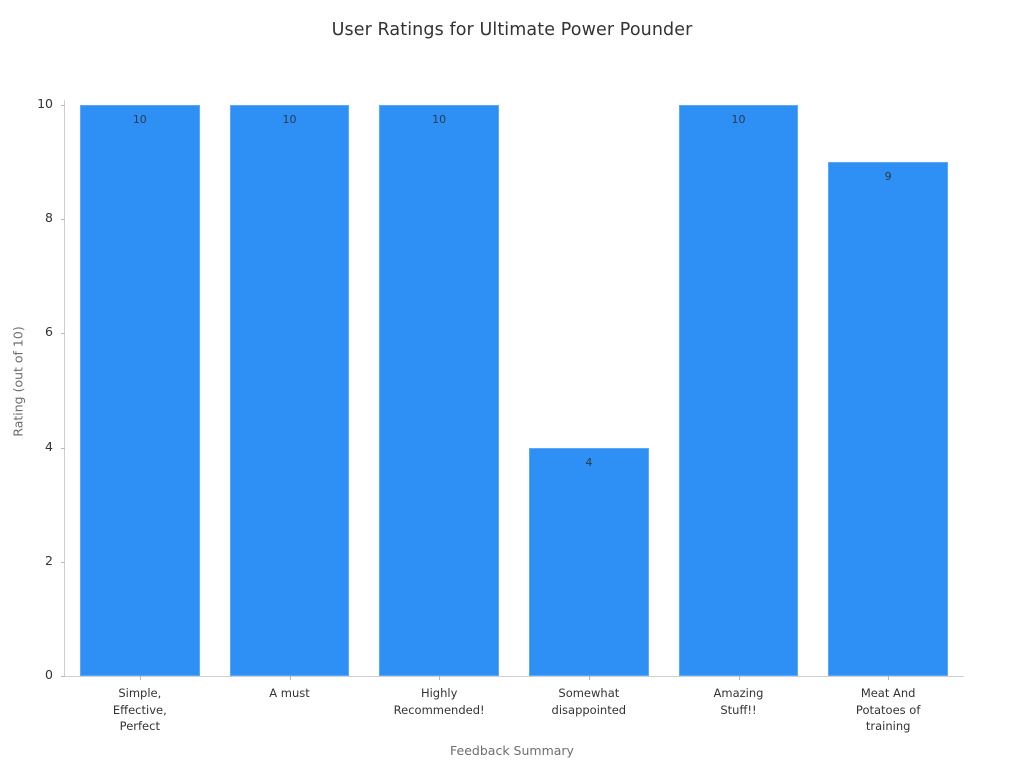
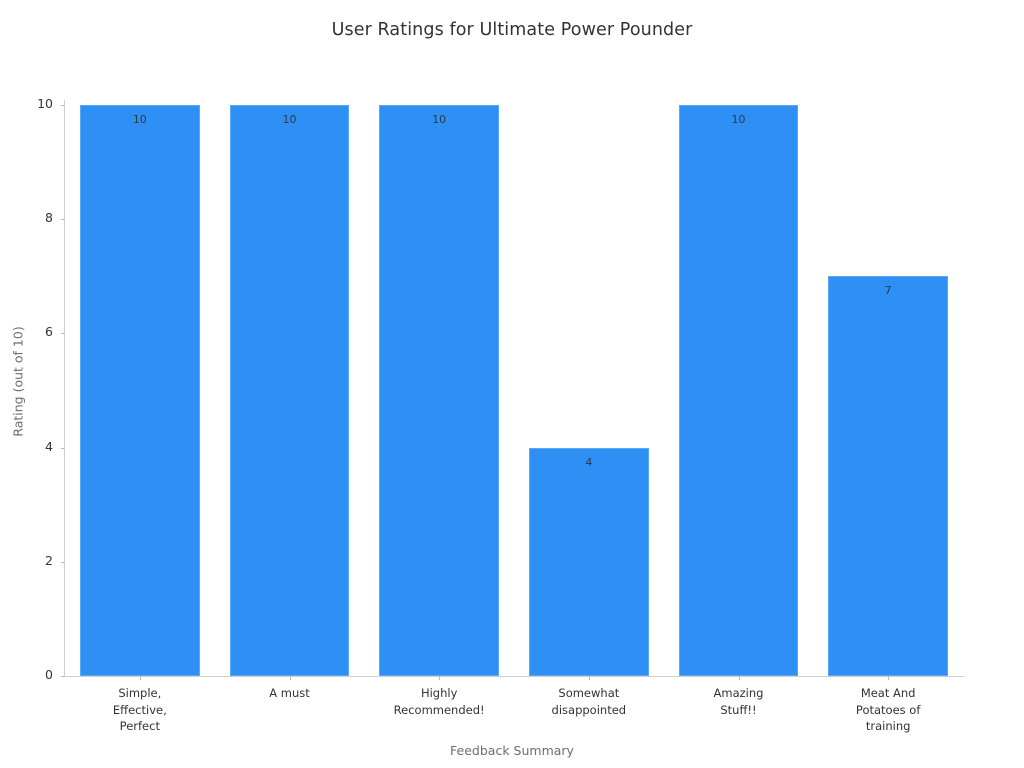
Meat And Potatoes of training: 9 -> 7
